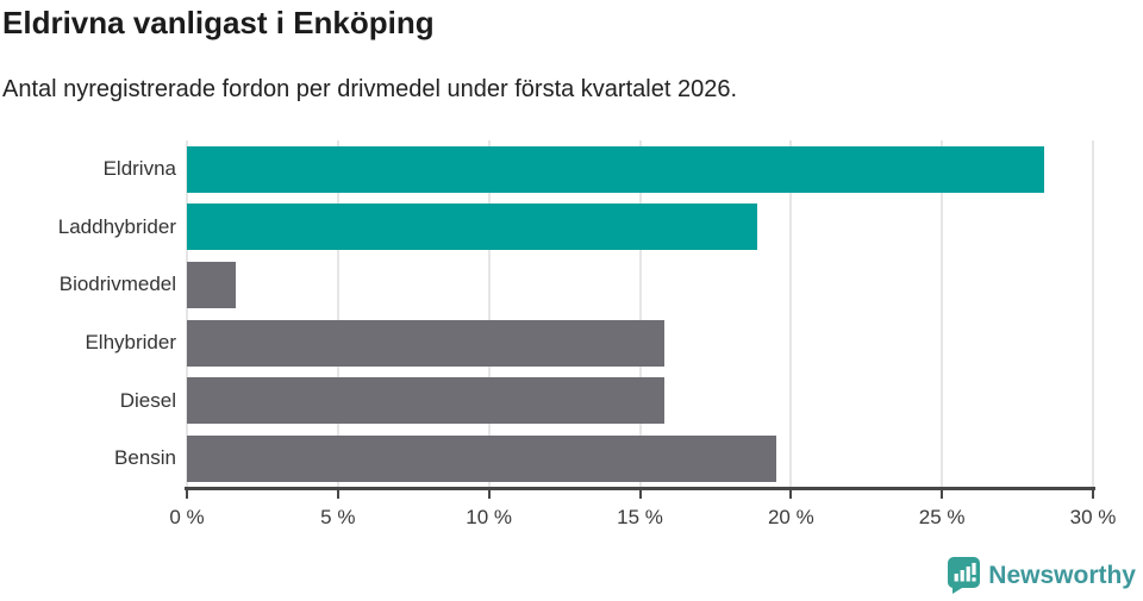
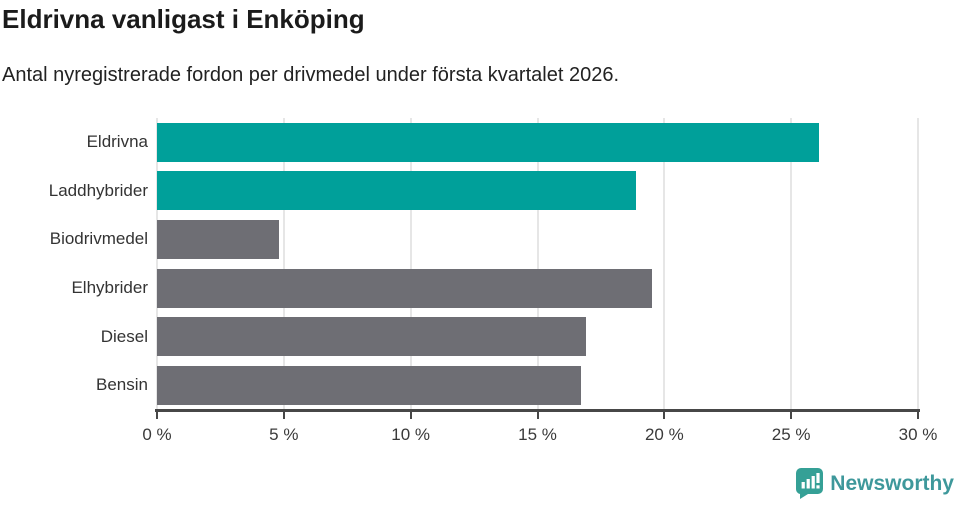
Eldrivna: 28.4% -> 26.1%
Biodrivmedel: 1.6% -> 4.8%
Elhybrider: 15.8% -> 19.5%
Diesel: 15.8% -> 16.9%
Bensin: 19.5% -> 16.7%
